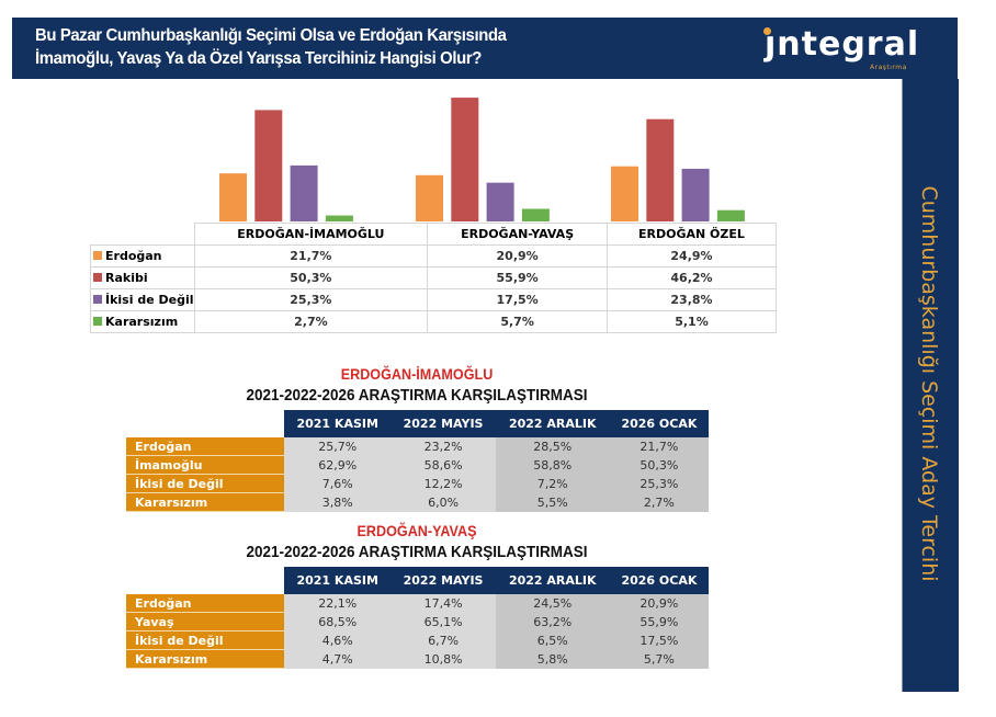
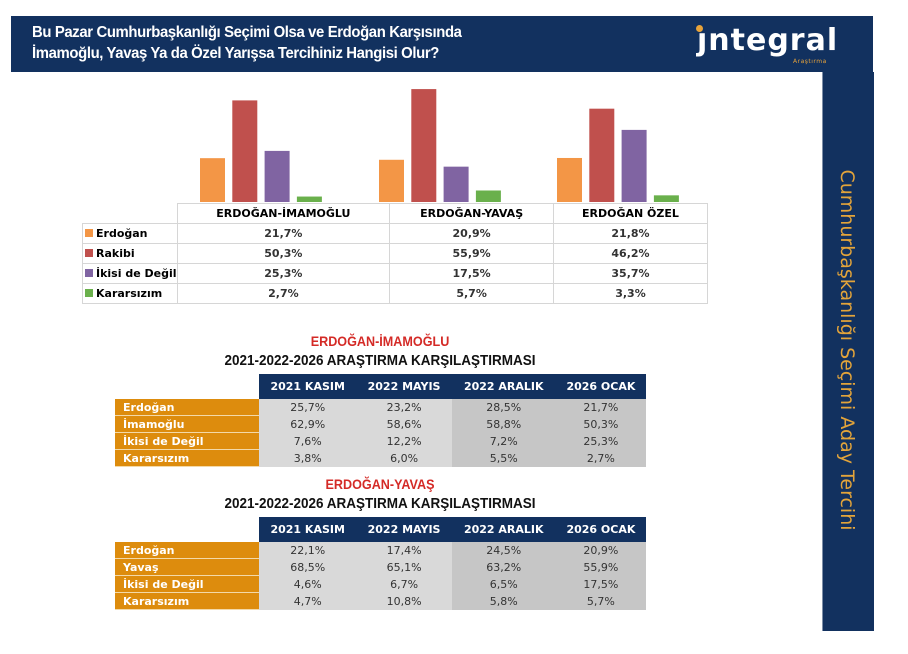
Erdoğan/ERDOĞAN ÖZEL: 24,9% -> 21,8%
İkisi de Değil/ERDOĞAN ÖZEL: 23,8% -> 35,7%
Kararsızım/ERDOĞAN ÖZEL: 5,1% -> 3,3%
